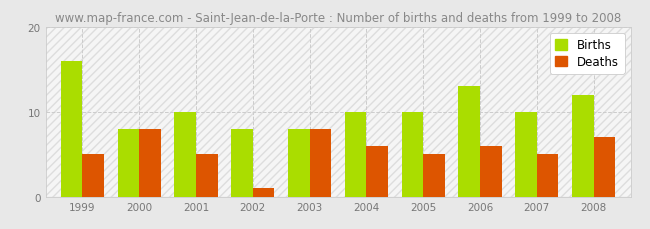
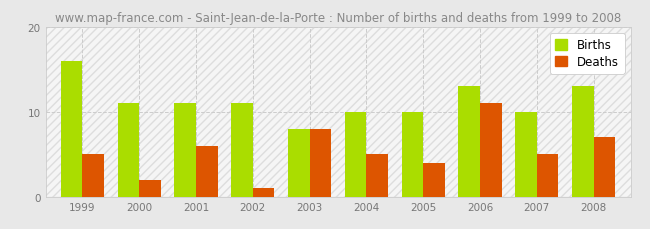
Births/2000: 8 -> 11
Deaths/2000: 8 -> 2
Births/2001: 10 -> 11
Deaths/2001: 5 -> 6
Births/2002: 8 -> 11
Deaths/2004: 6 -> 5
Deaths/2005: 5 -> 4
Deaths/2006: 6 -> 11
Births/2008: 12 -> 13
